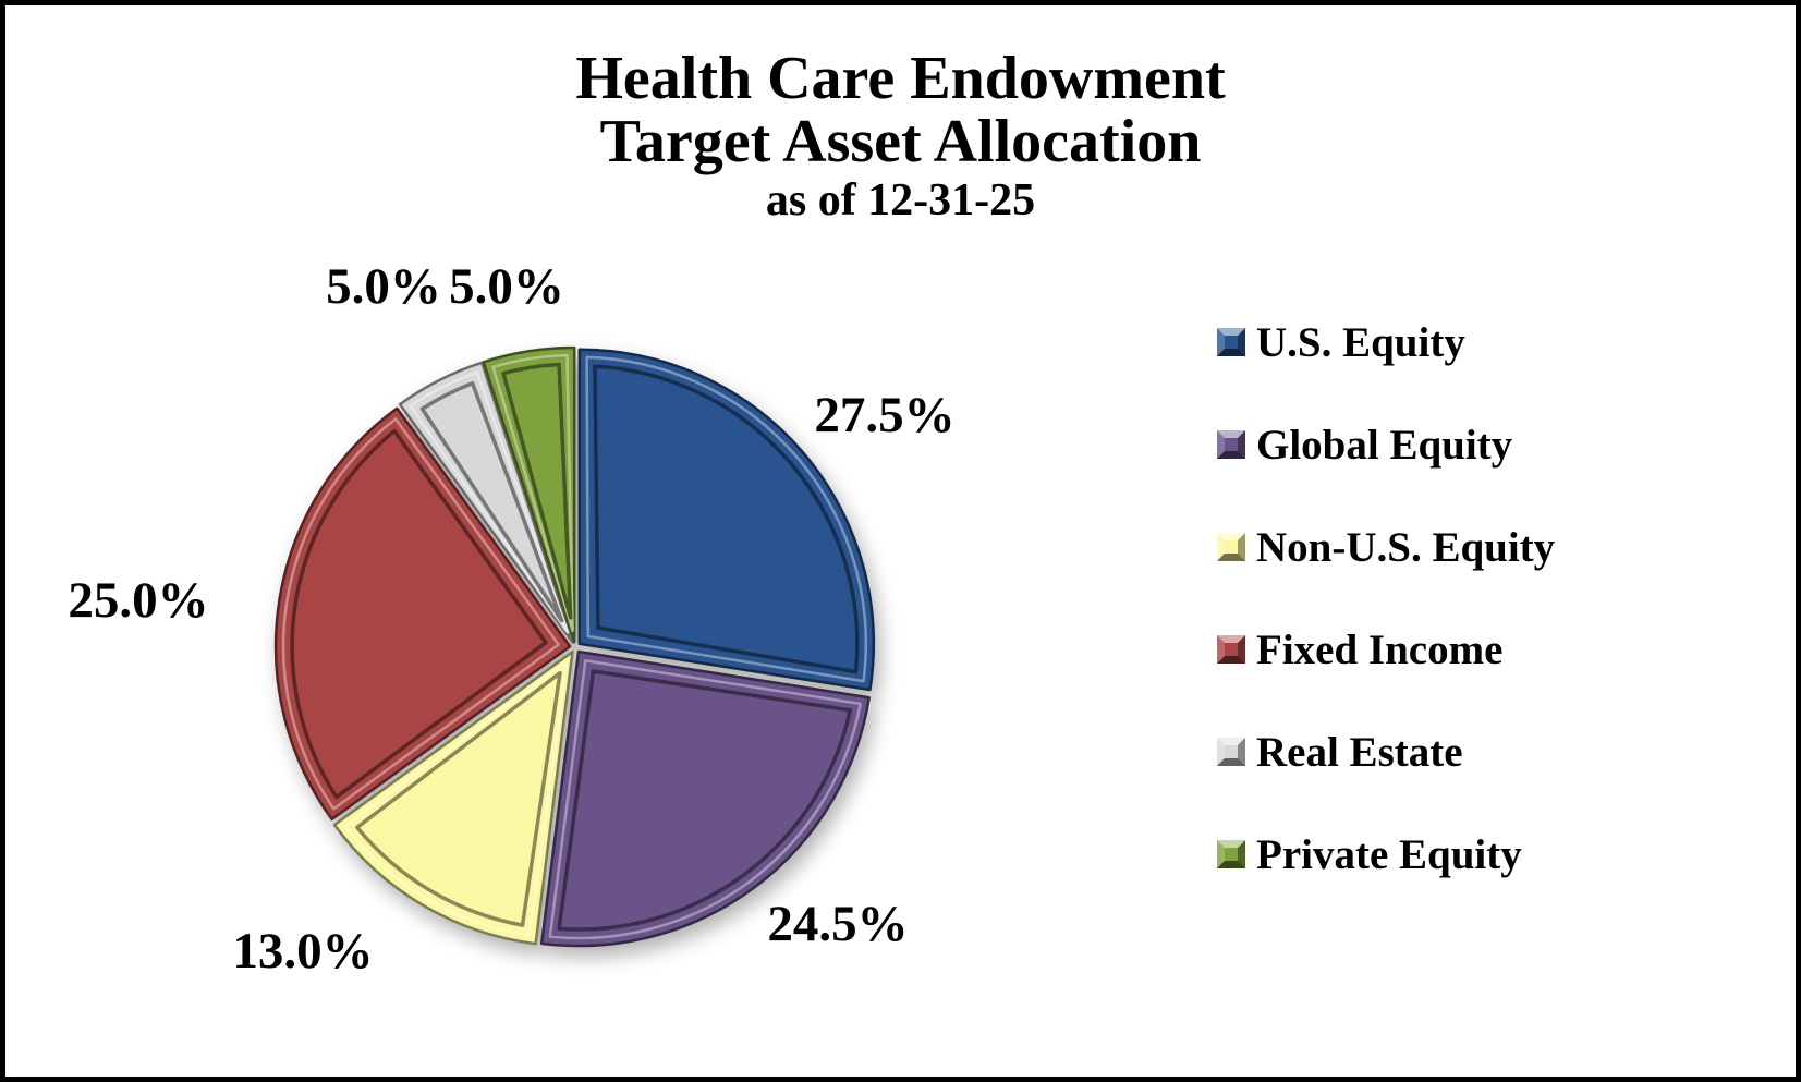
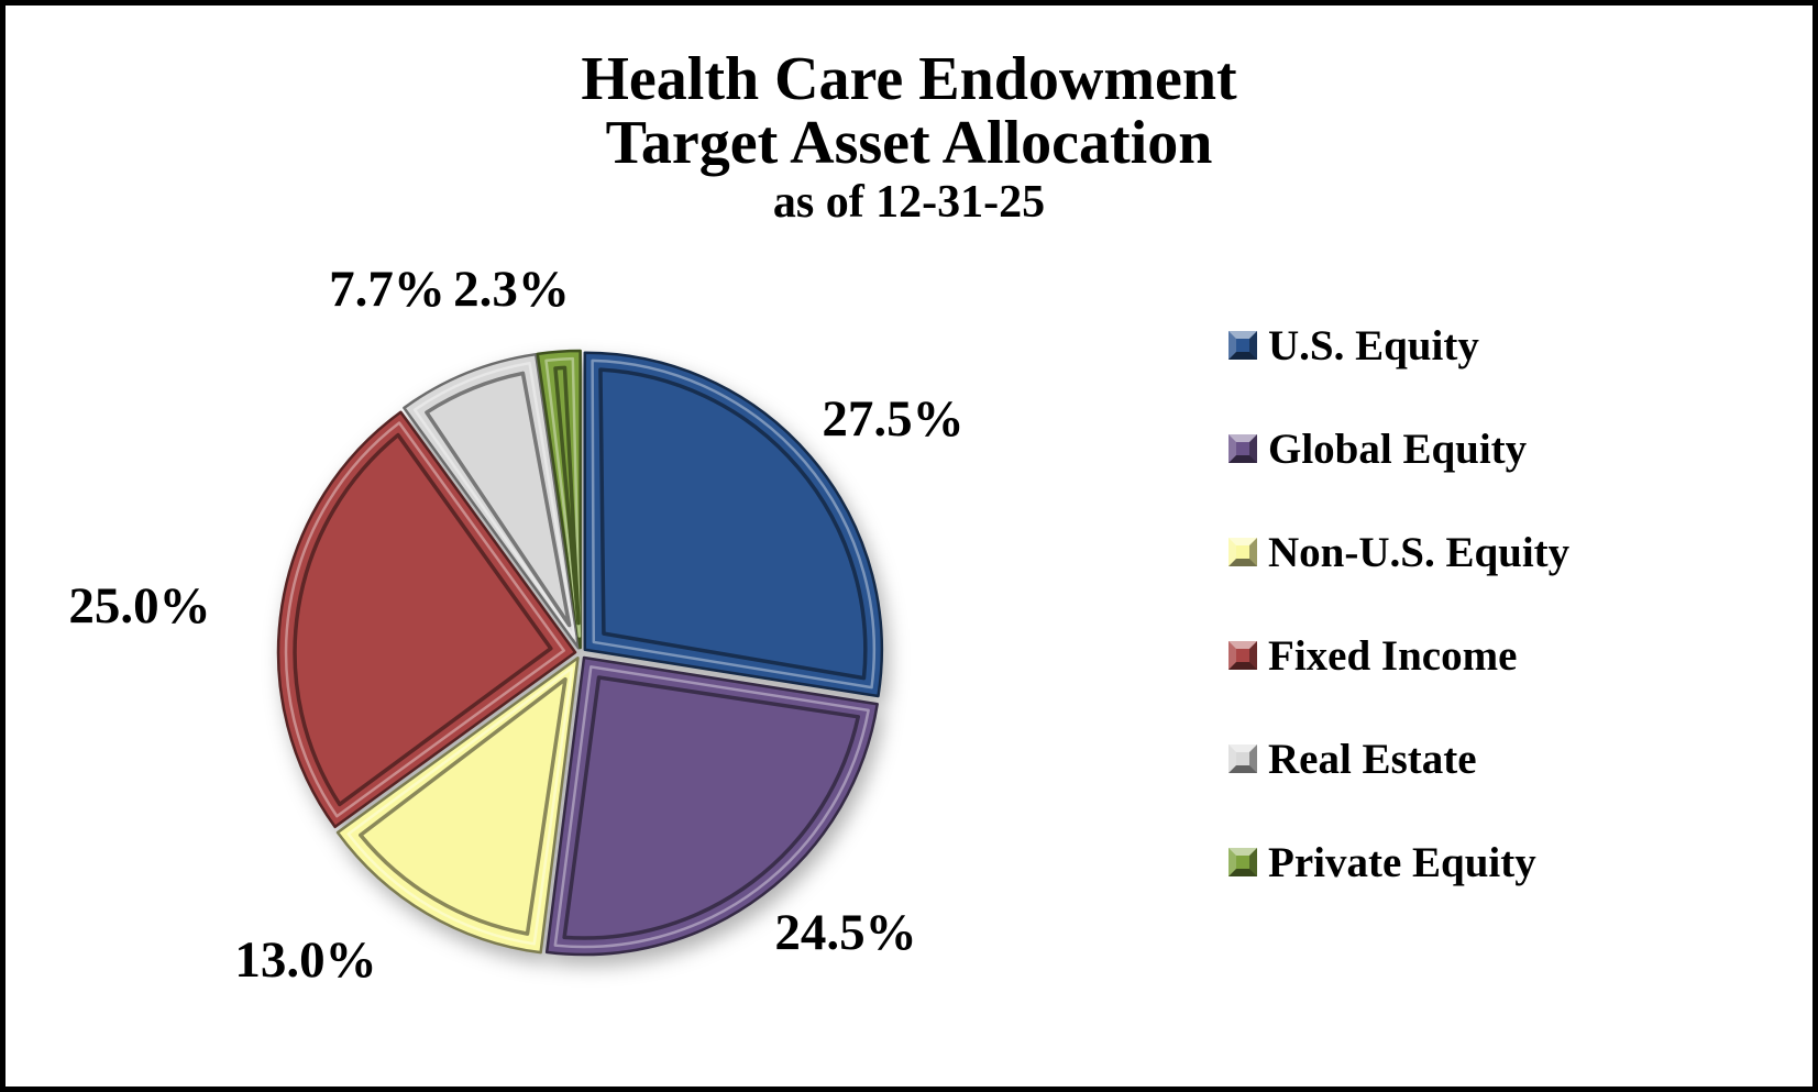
Real Estate: 5.0% -> 7.7%
Private Equity: 5.0% -> 2.3%
